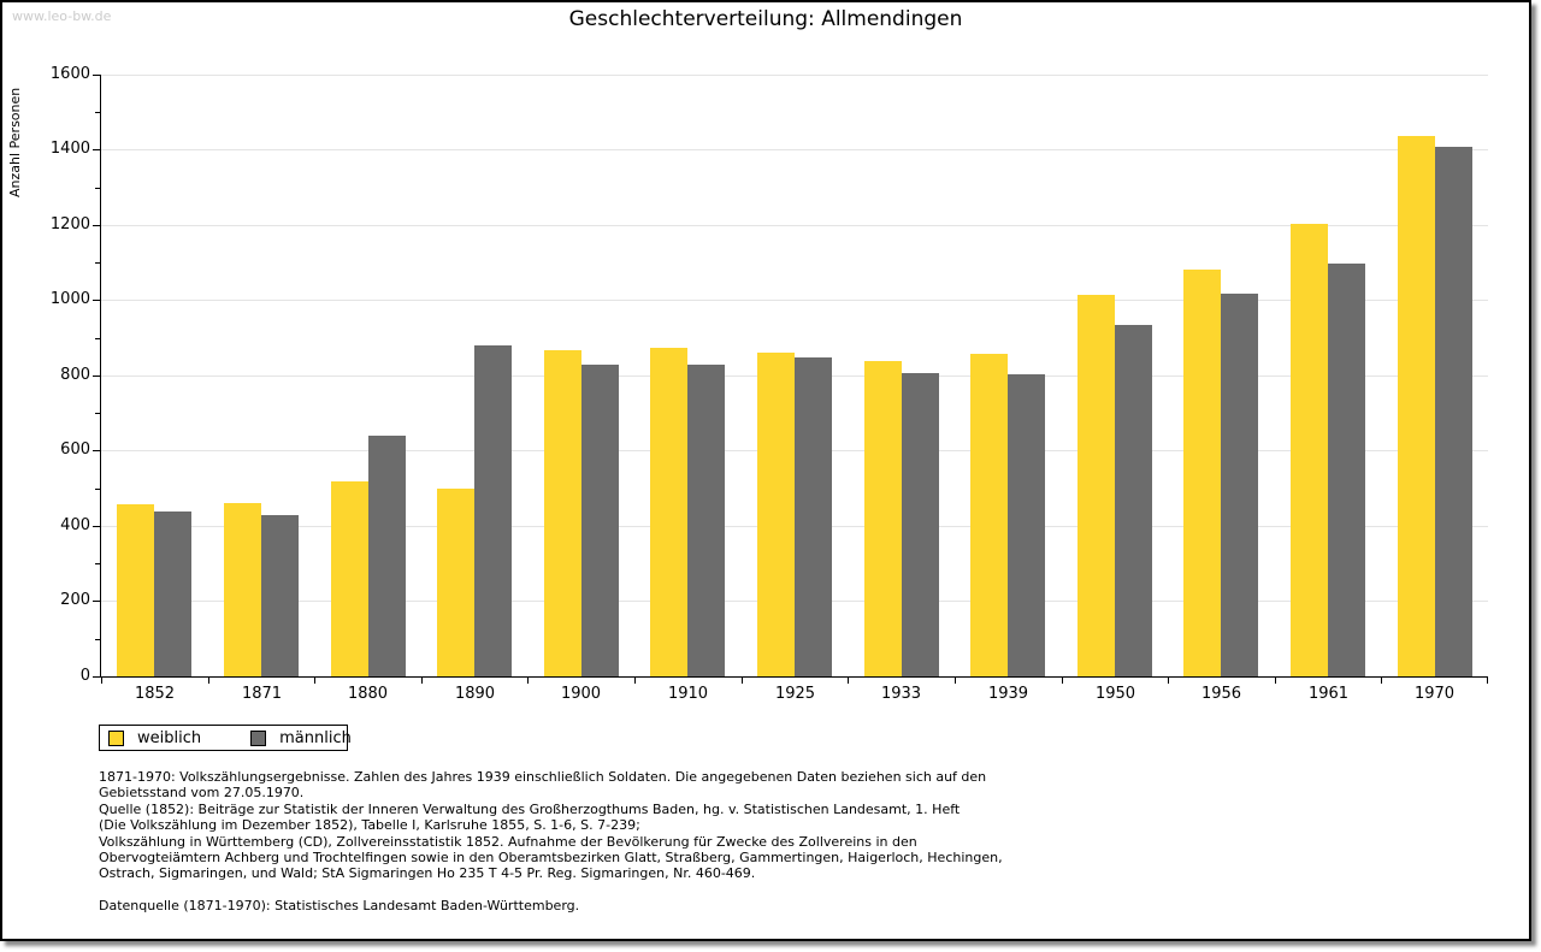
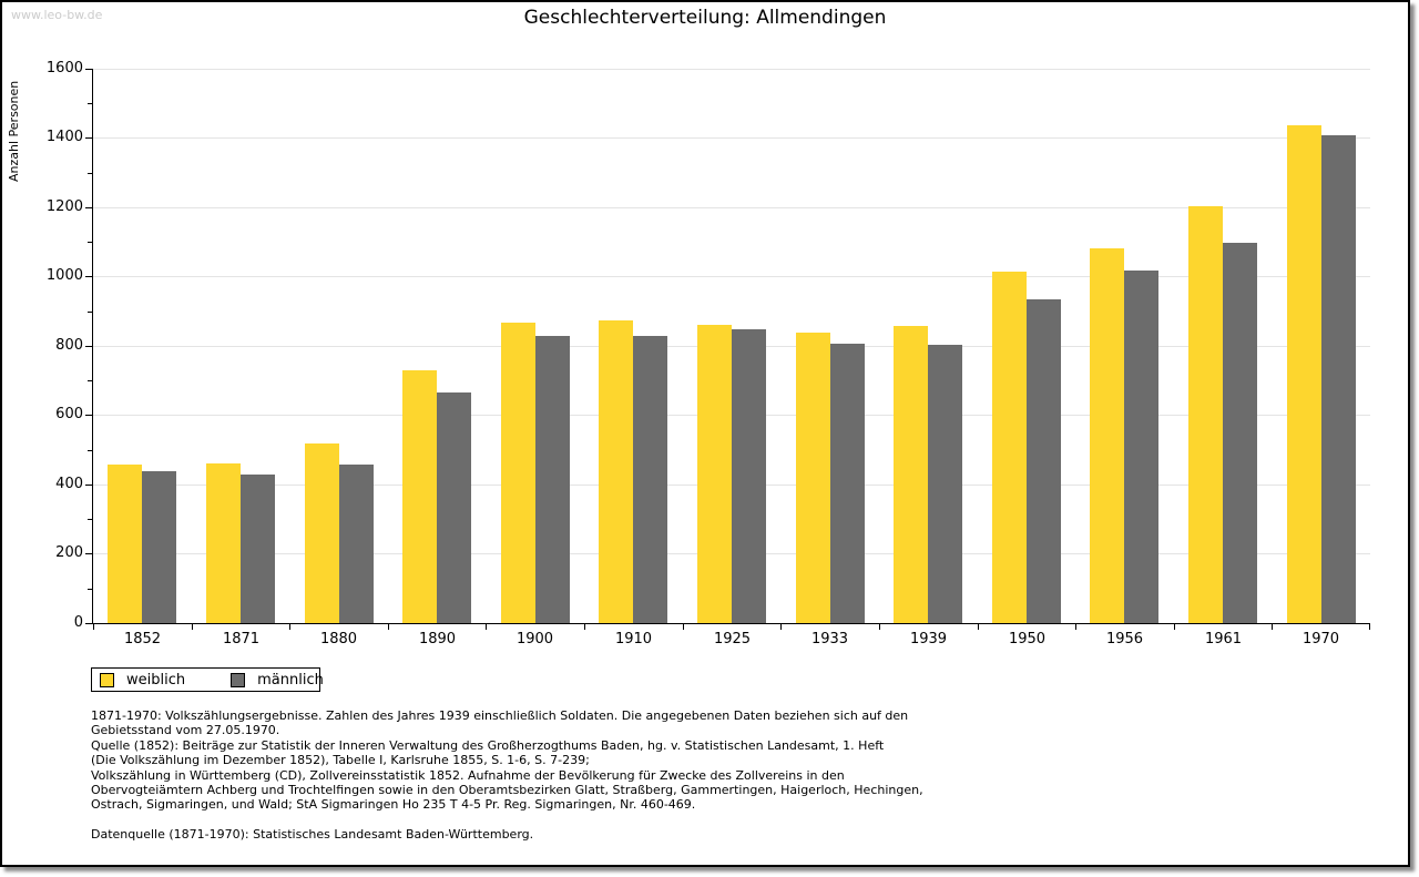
männlich/1880: 640 -> 460
weiblich/1890: 500 -> 730
männlich/1890: 880 -> 660
